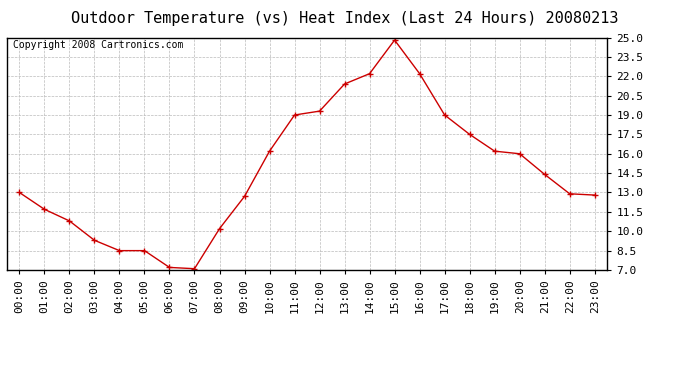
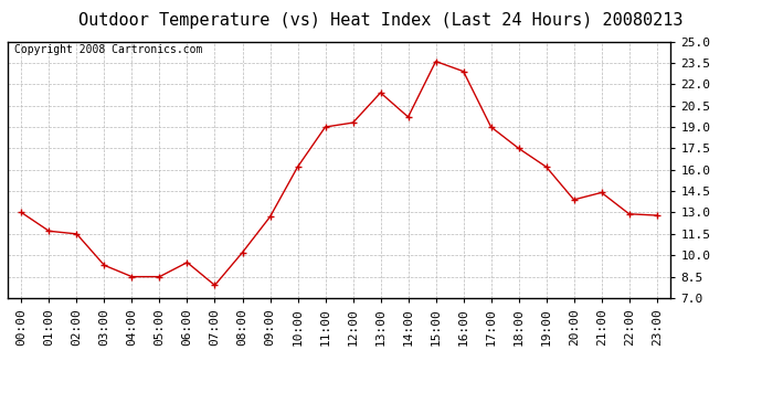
02:00: 10.8 -> 11.5
06:00: 7.2 -> 9.5
07:00: 7.1 -> 7.9
14:00: 22.2 -> 19.7
15:00: 24.8 -> 23.6
16:00: 22.2 -> 22.9
20:00: 16.0 -> 13.9
